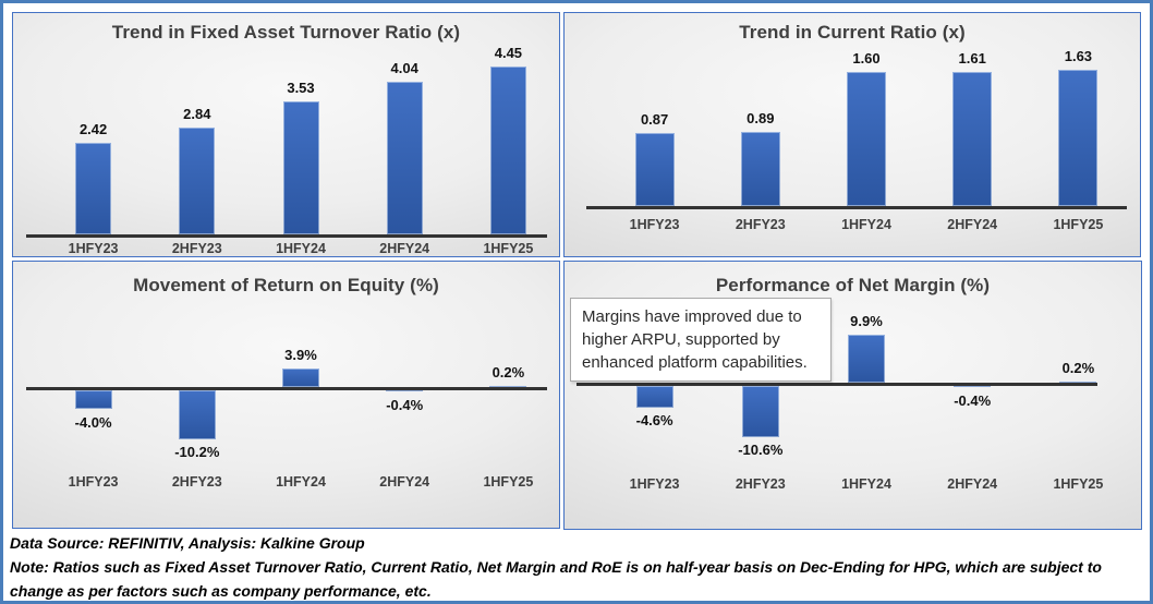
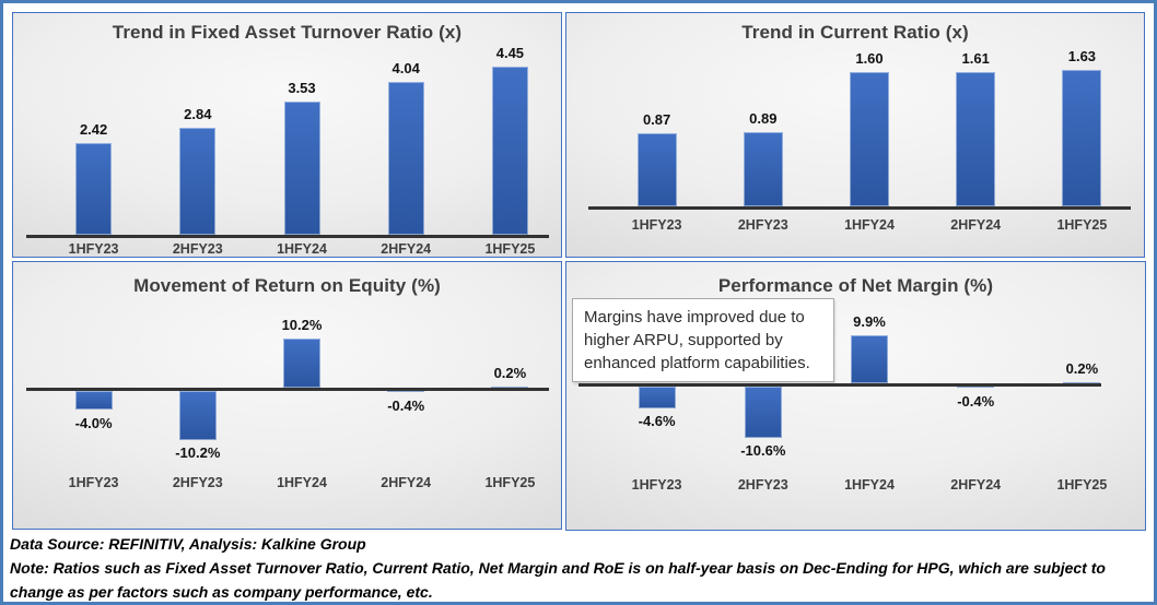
Movement of Return on Equity (%)/1HFY24: 3.9% -> 10.2%
